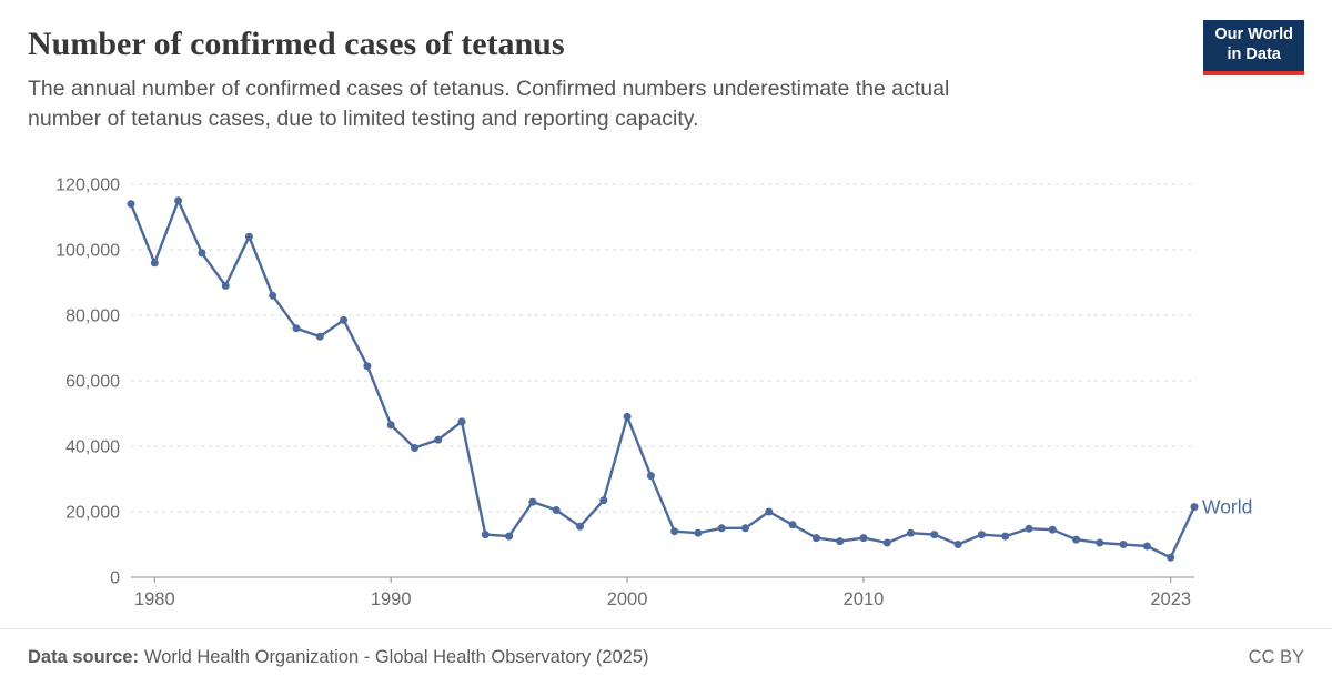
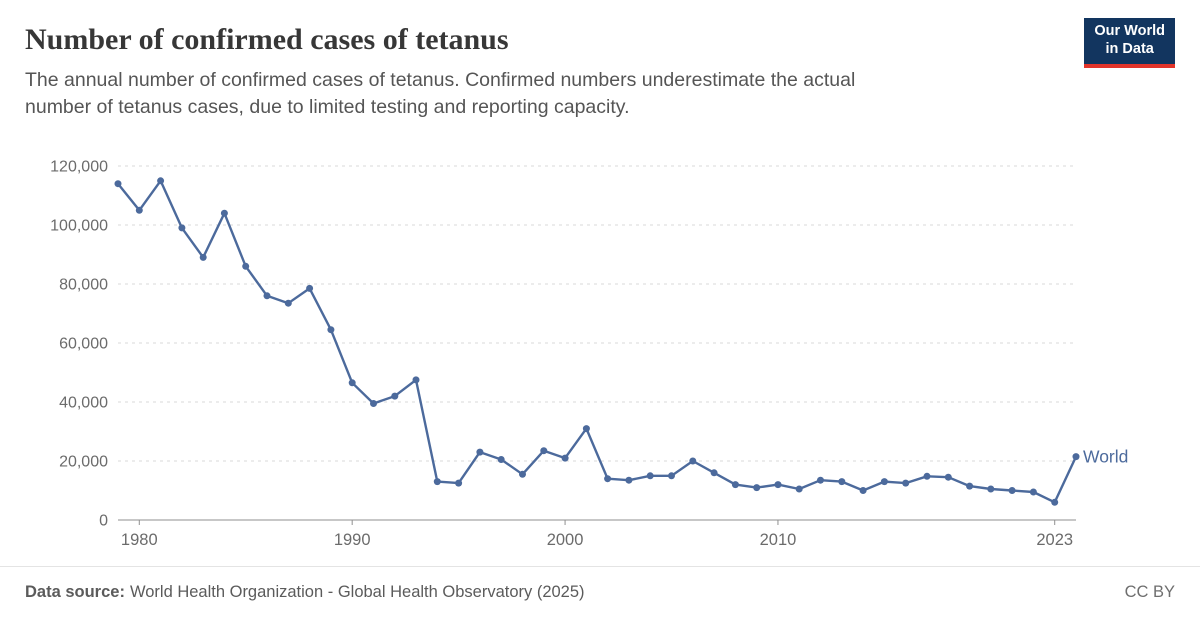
1980: 96000 -> 105000
2000: 49000 -> 21000
